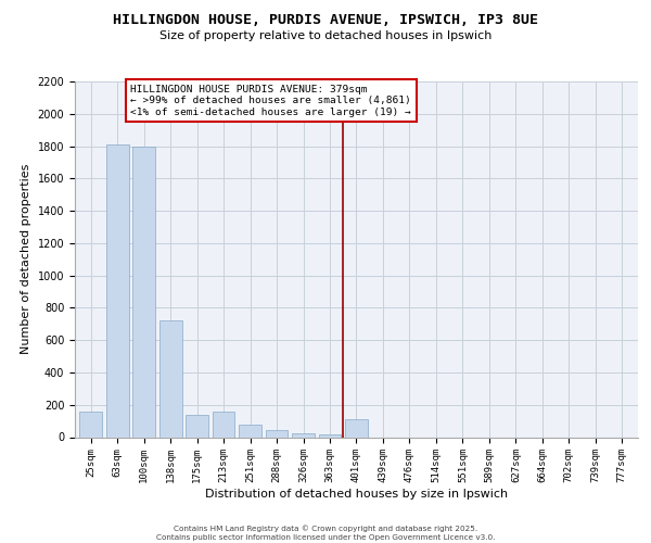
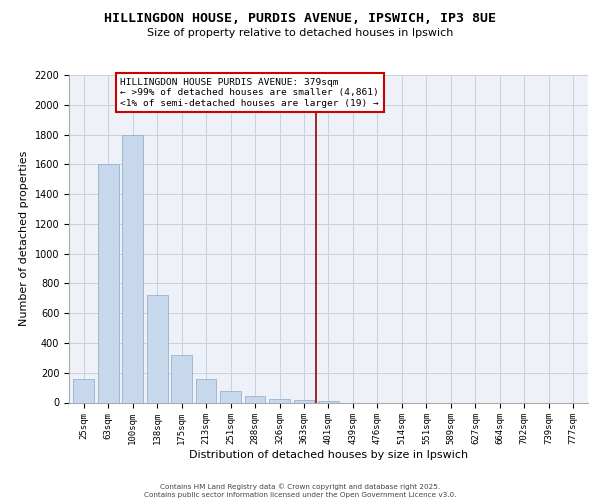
63sqm: 1810 -> 1600
175sqm: 140 -> 320
401sqm: 110 -> 10
